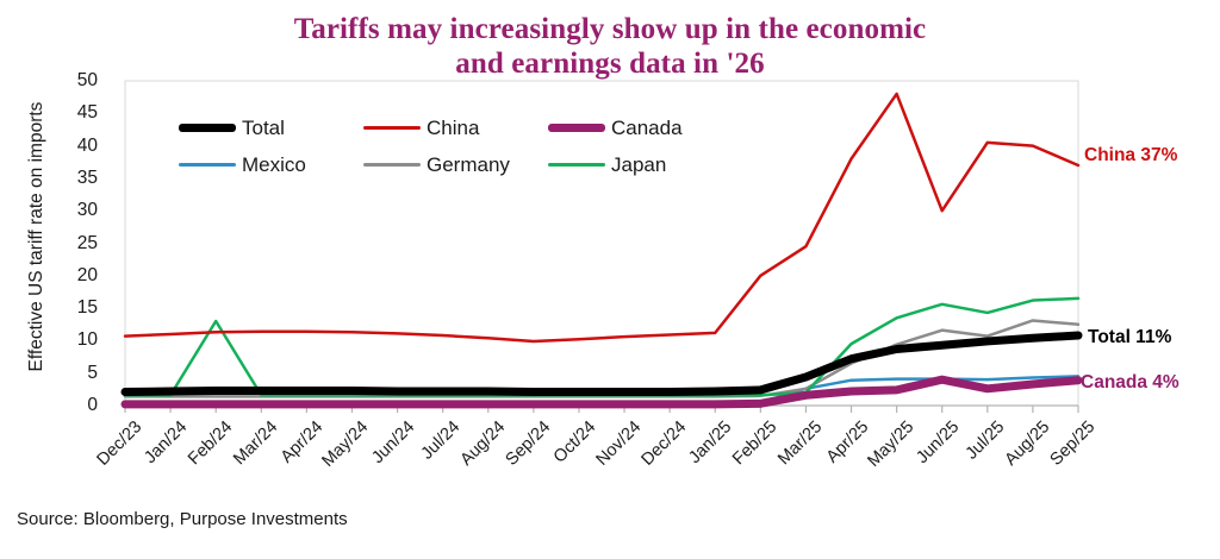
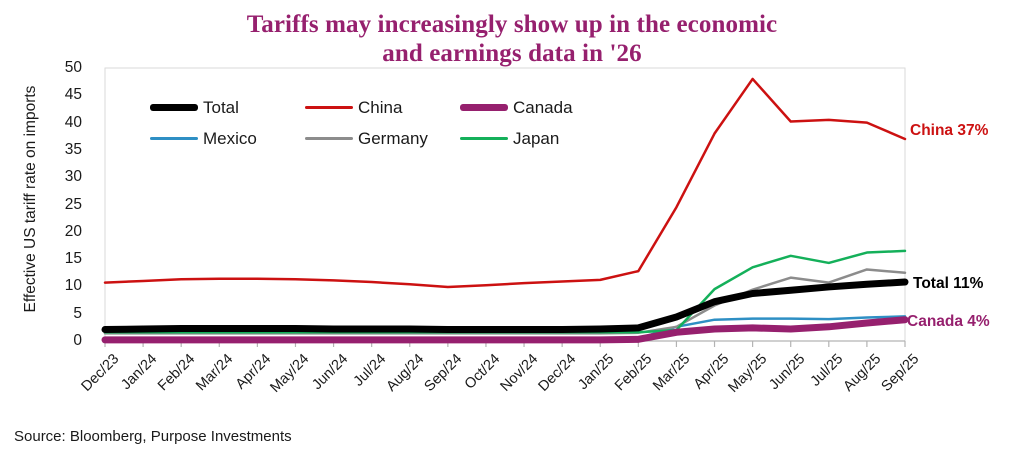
Japan/Feb/24: 13 -> 2
China/Feb/25: 20 -> 13
China/Jun/25: 30 -> 40
Canada/Jun/25: 4 -> 2
